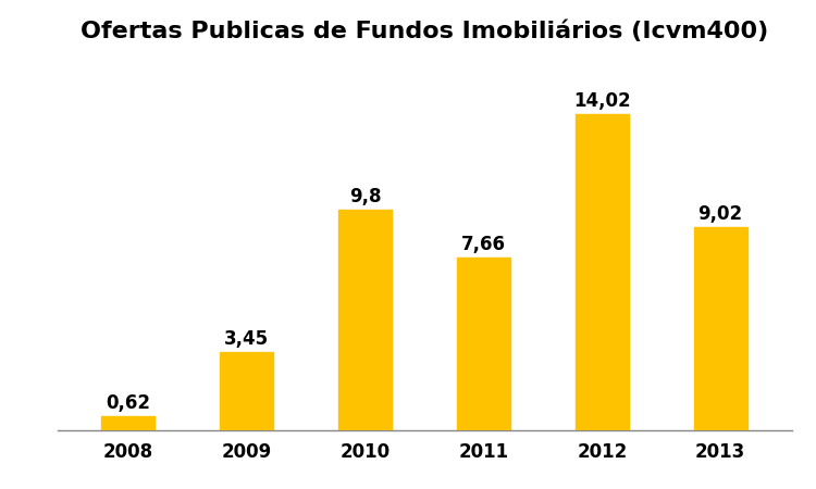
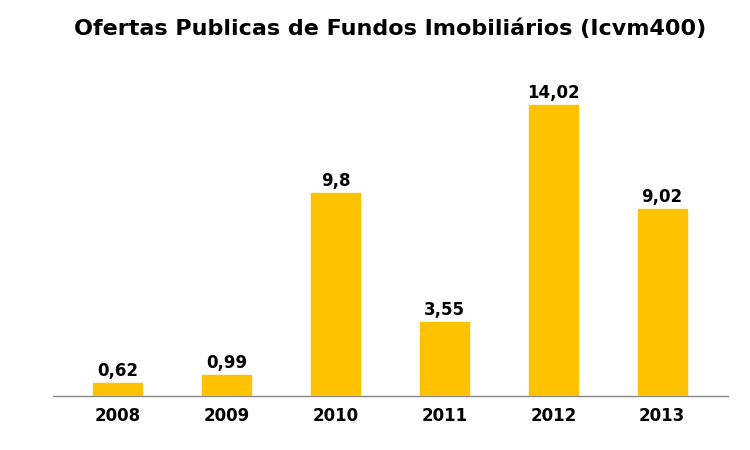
2009: 3,45 -> 0,99
2011: 7,66 -> 3,55
